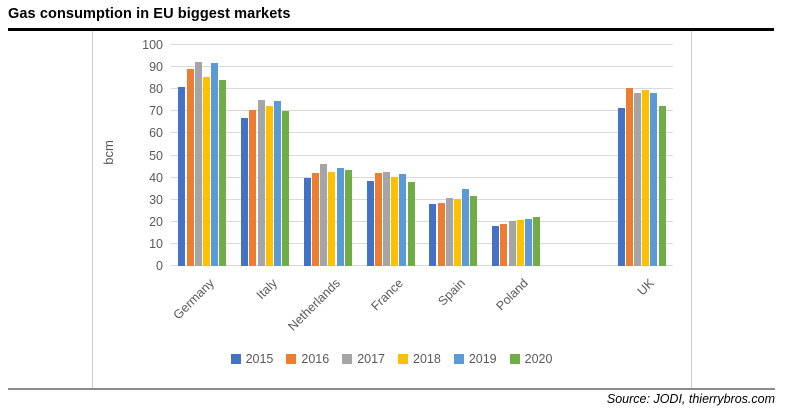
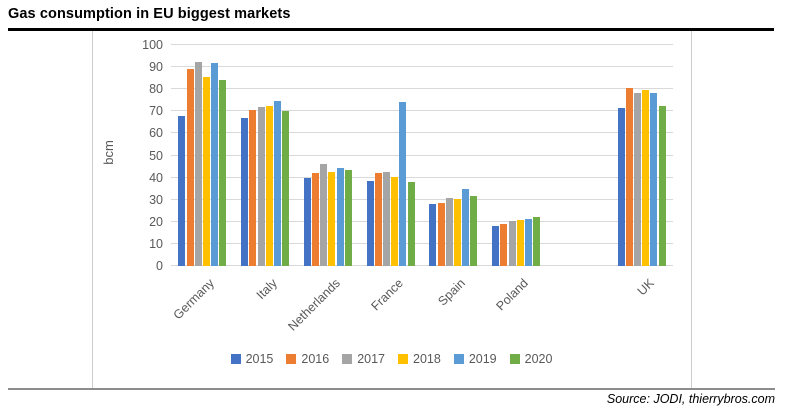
2015/Germany: 81 -> 68
2017/Italy: 75 -> 72
2019/France: 42 -> 74
